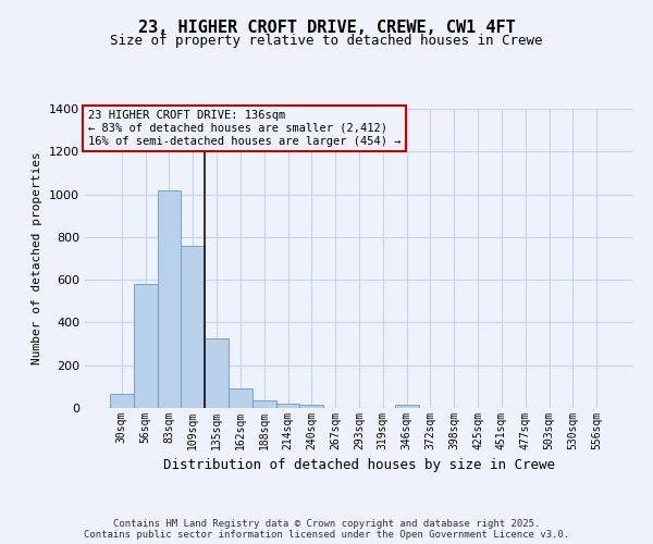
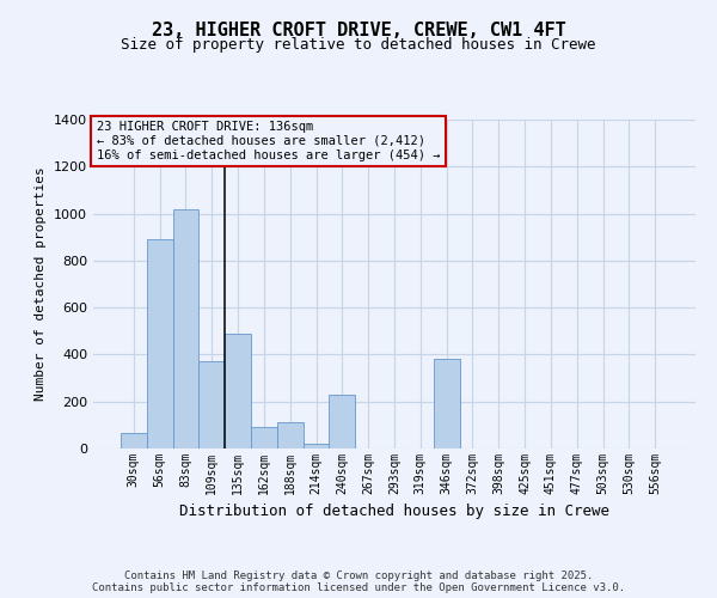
56sqm: 580 -> 890
109sqm: 760 -> 370
135sqm: 320 -> 490
188sqm: 40 -> 110
240sqm: 10 -> 230
346sqm: 10 -> 380
